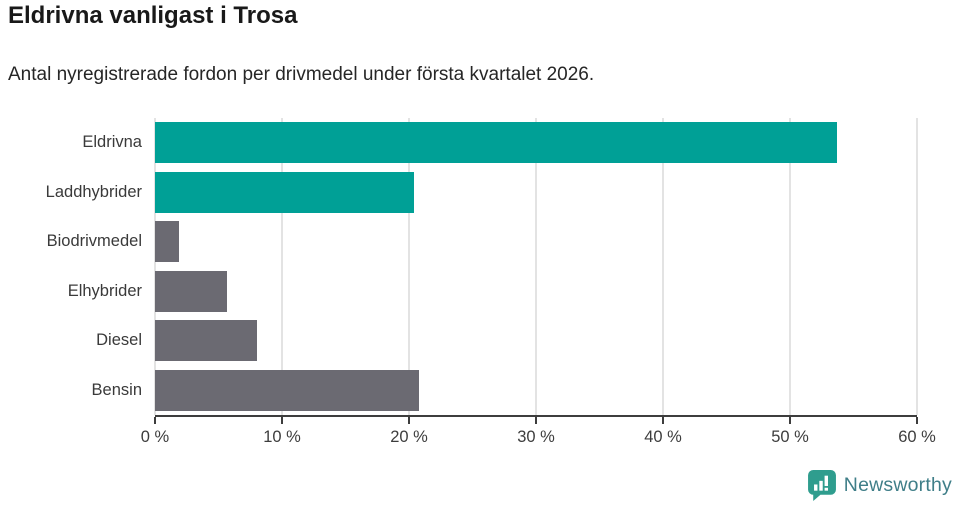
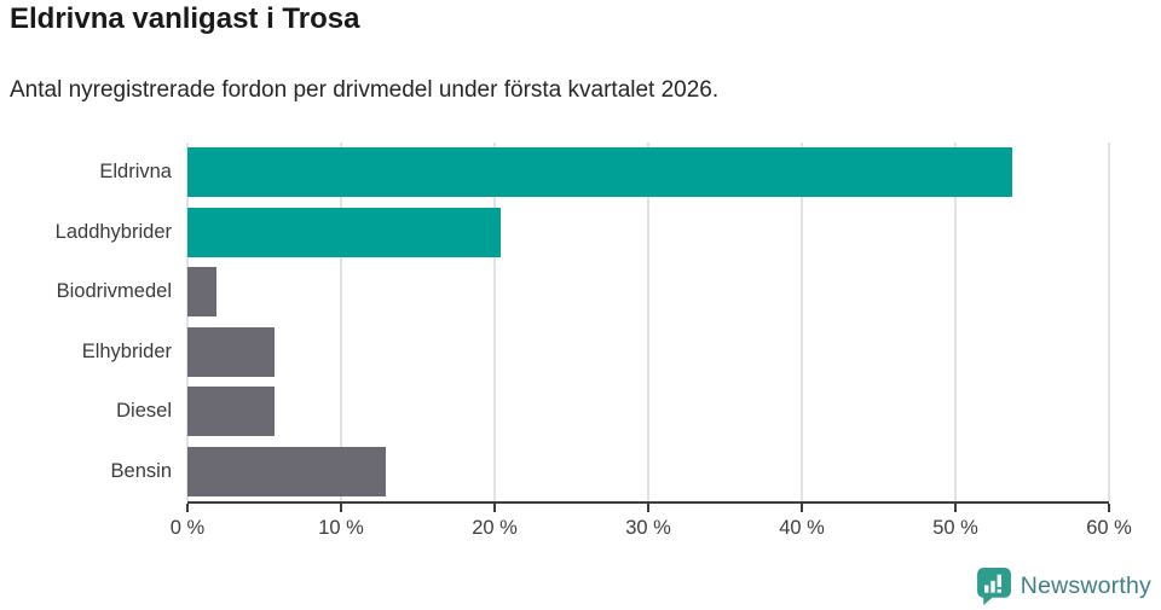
Diesel: 8.0% -> 5.7%
Bensin: 20.8% -> 12.9%
